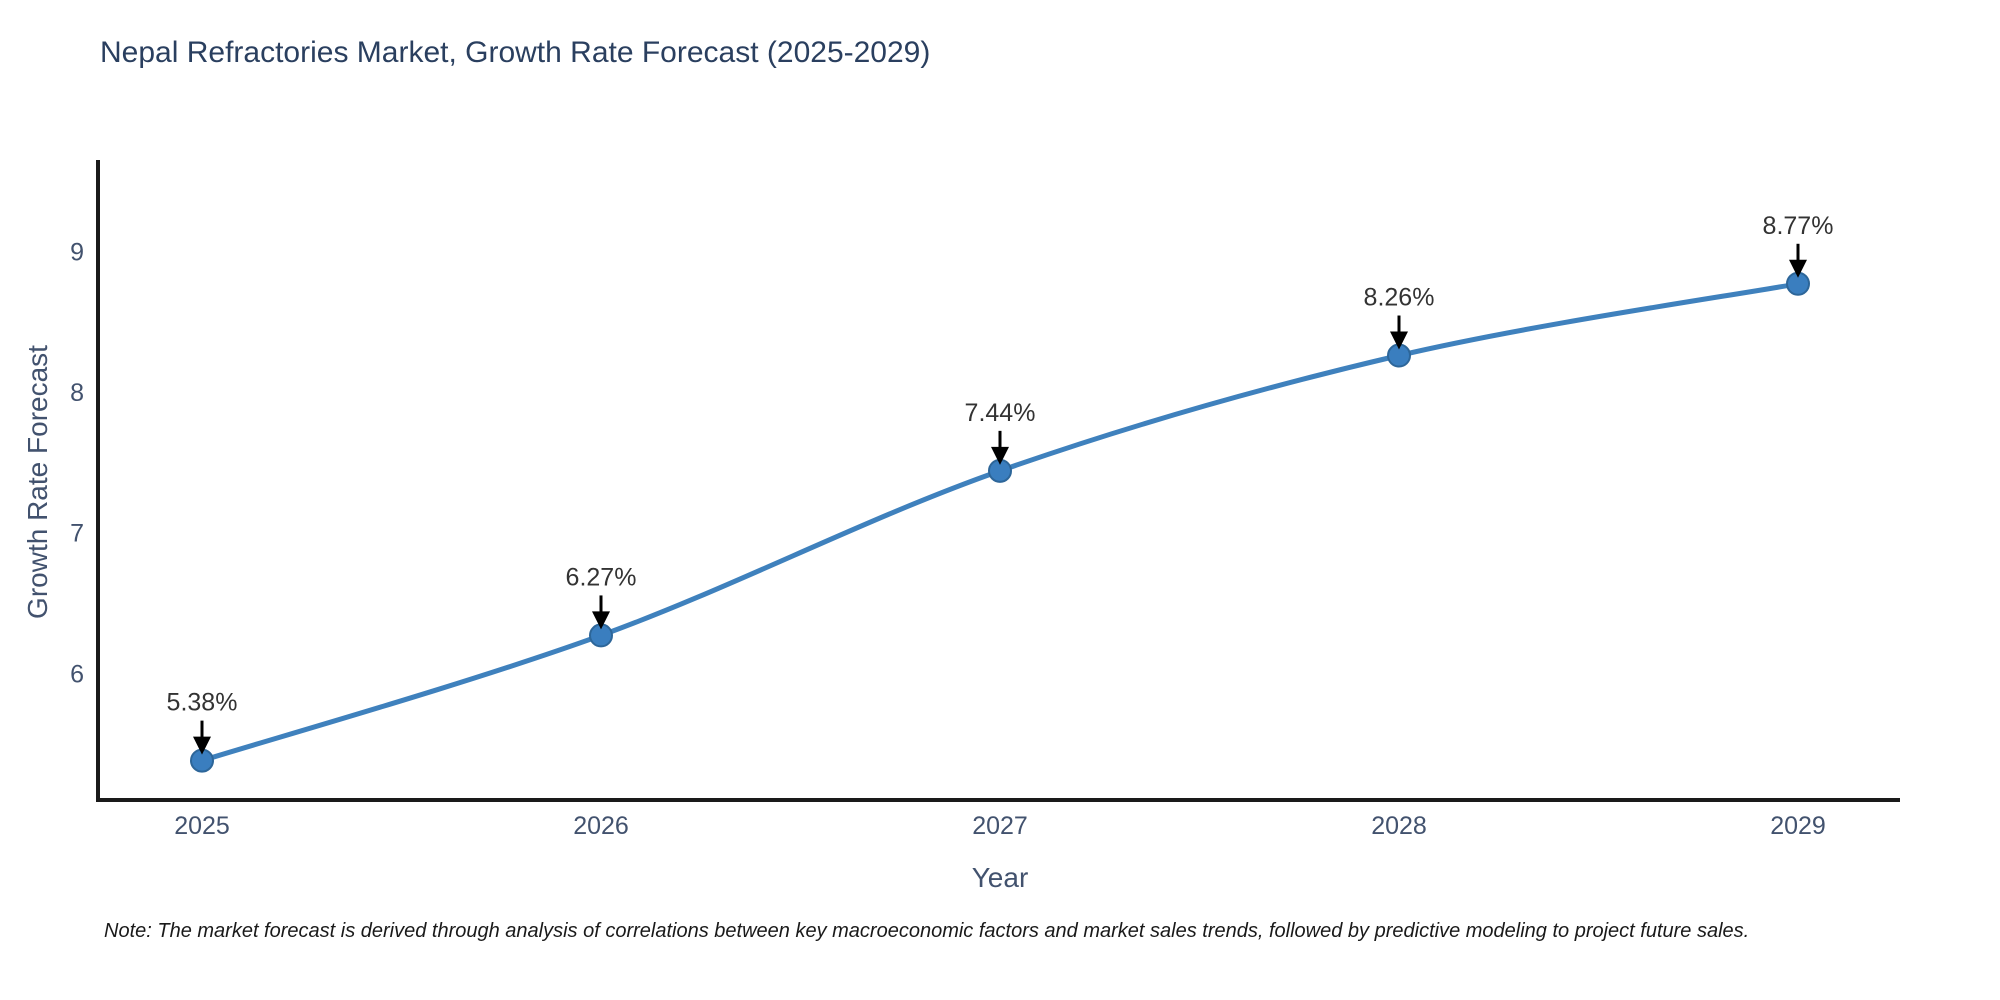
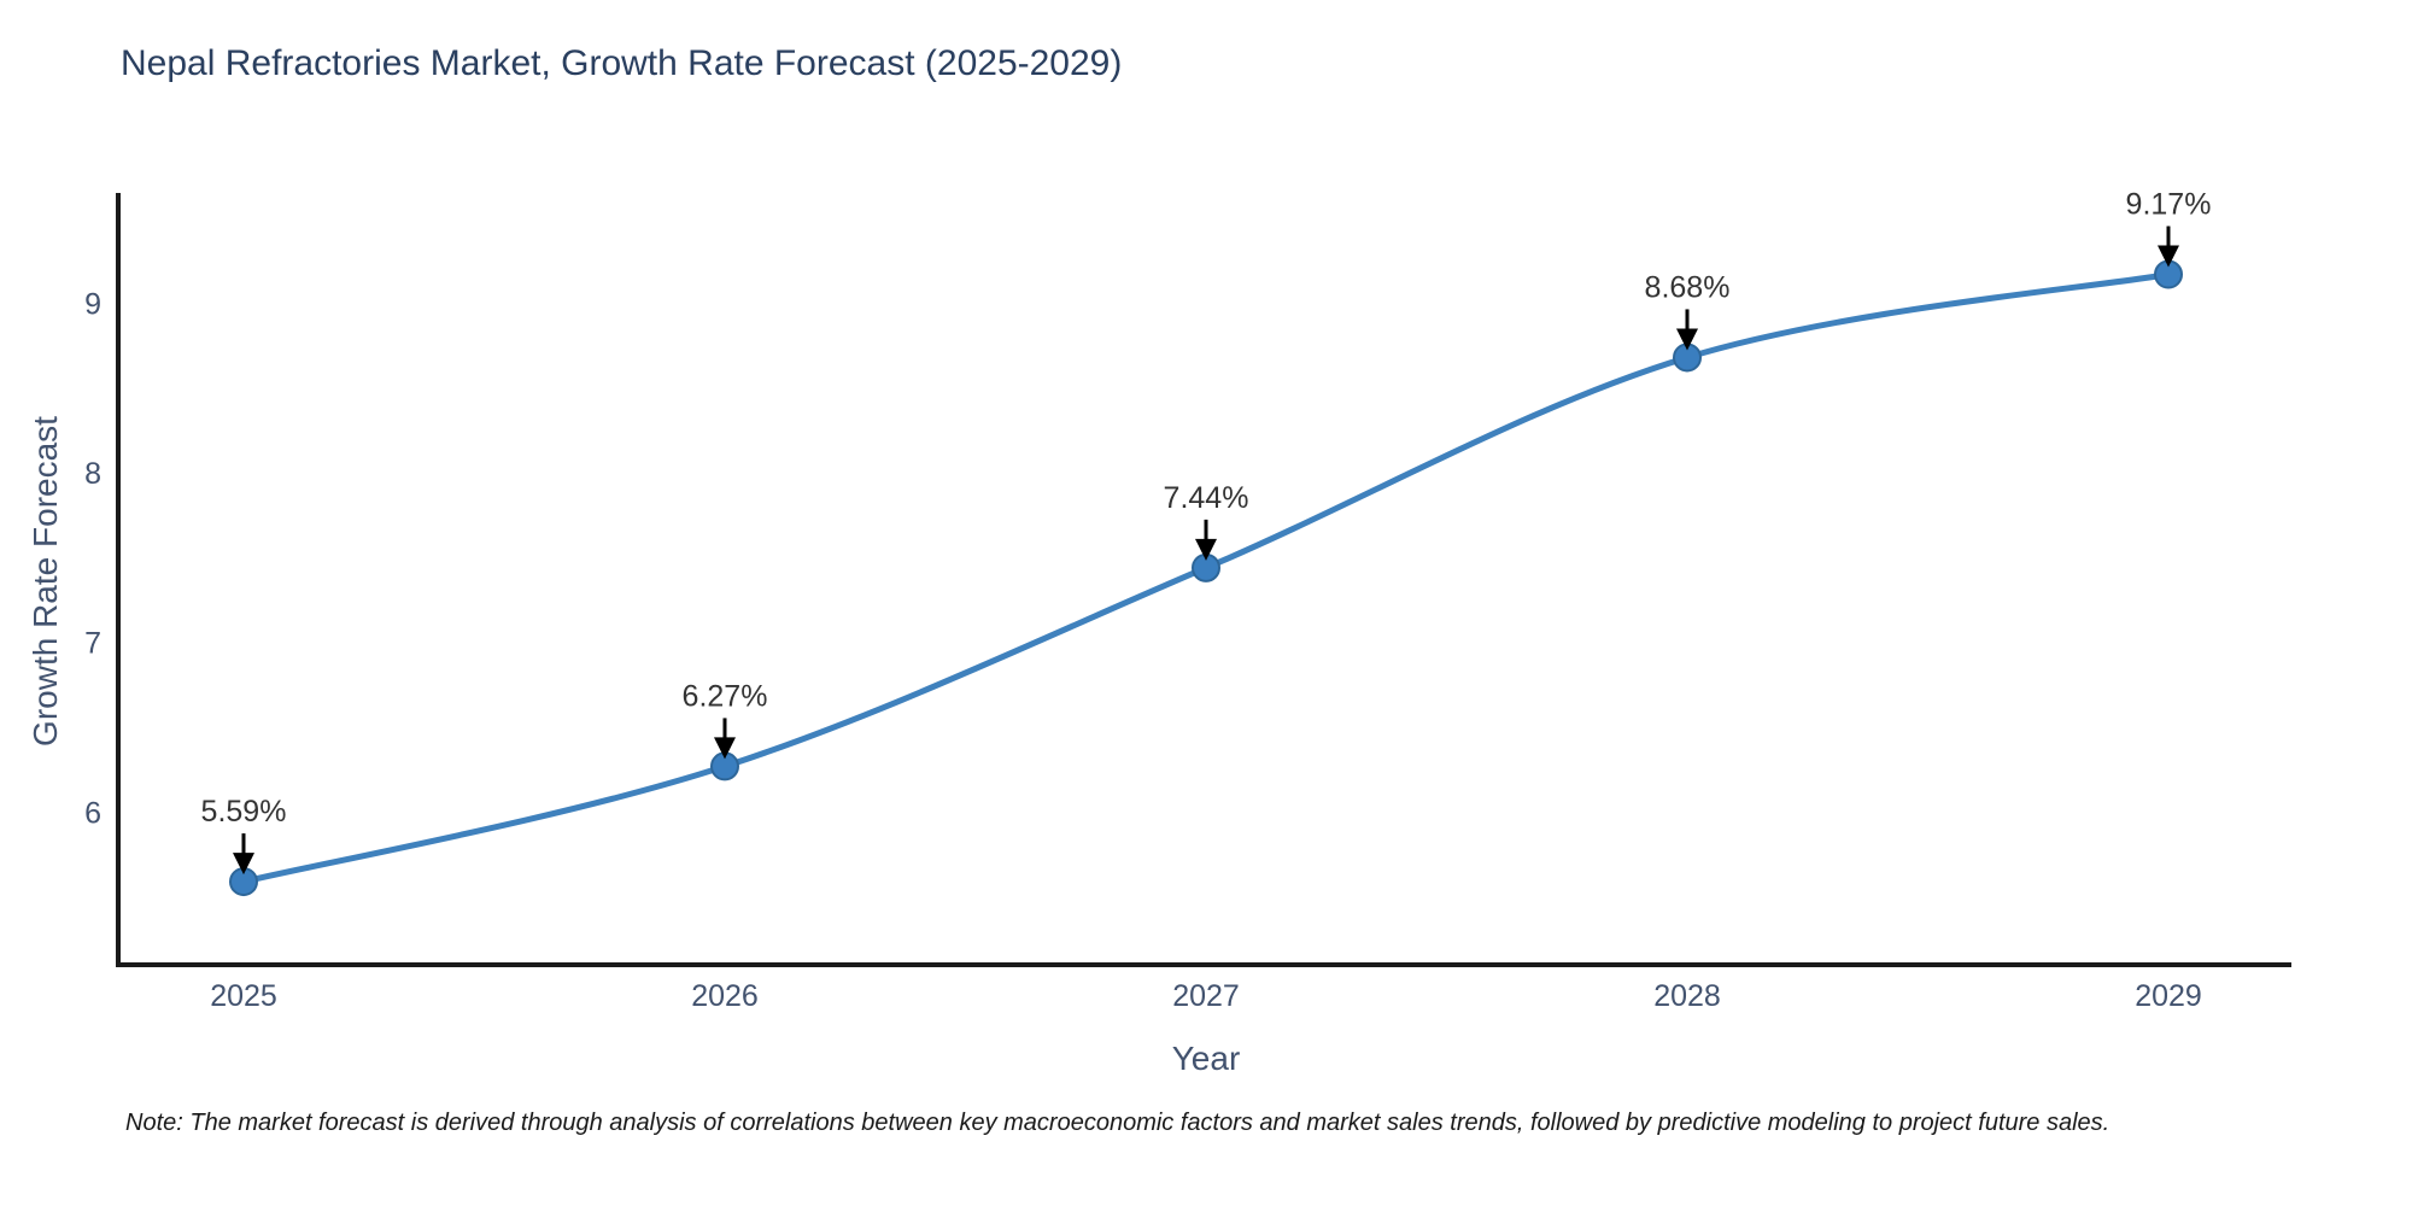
2025: 5.38% -> 5.59%
2028: 8.26% -> 8.68%
2029: 8.77% -> 9.17%
